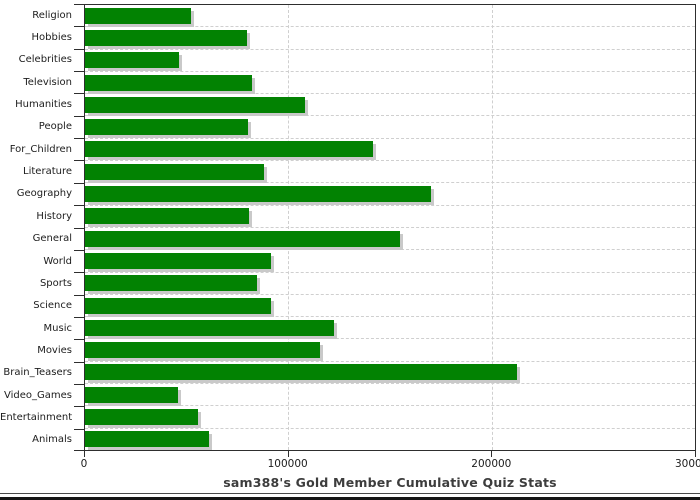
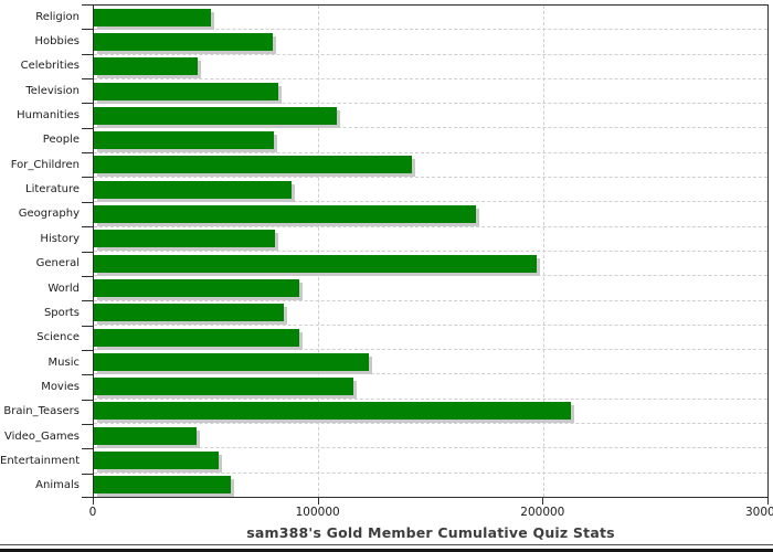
General: 155000 -> 197000
